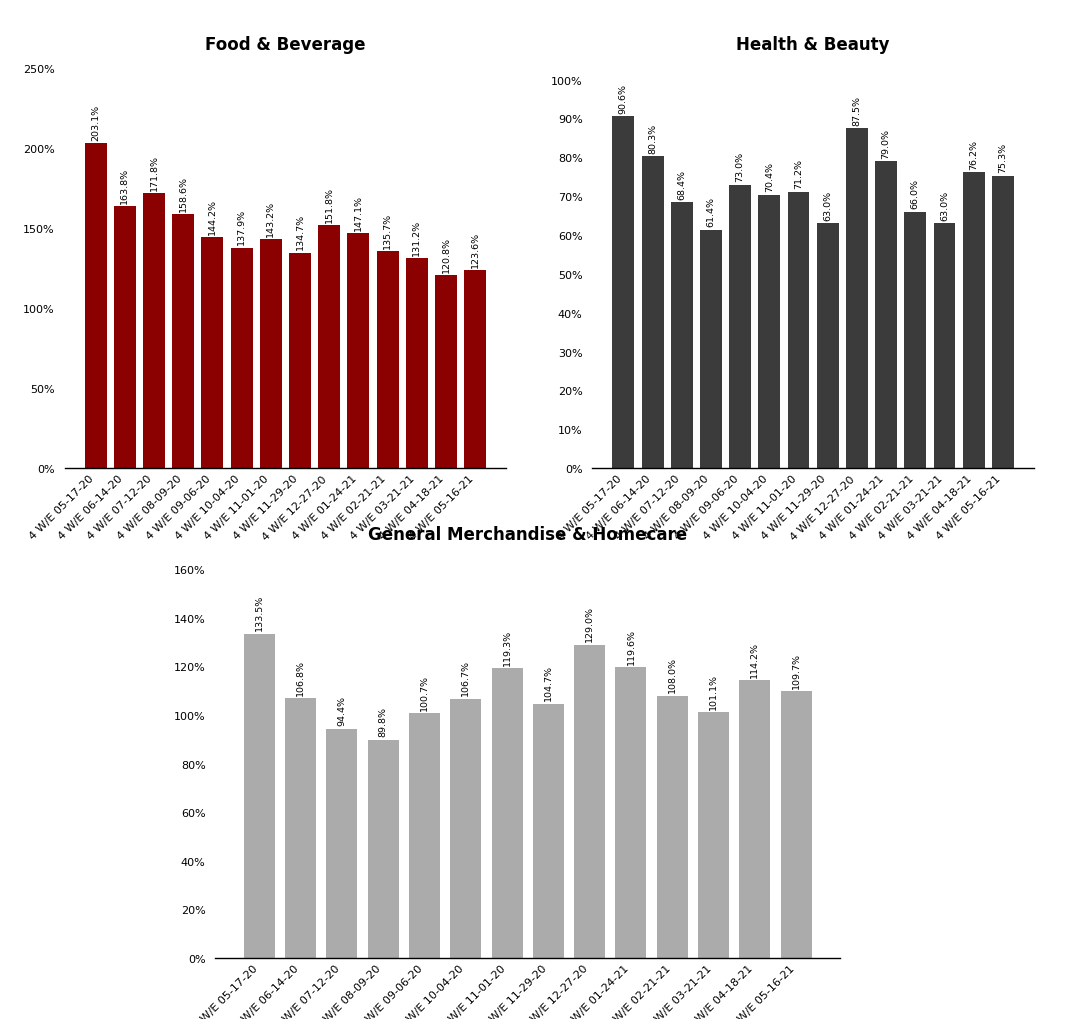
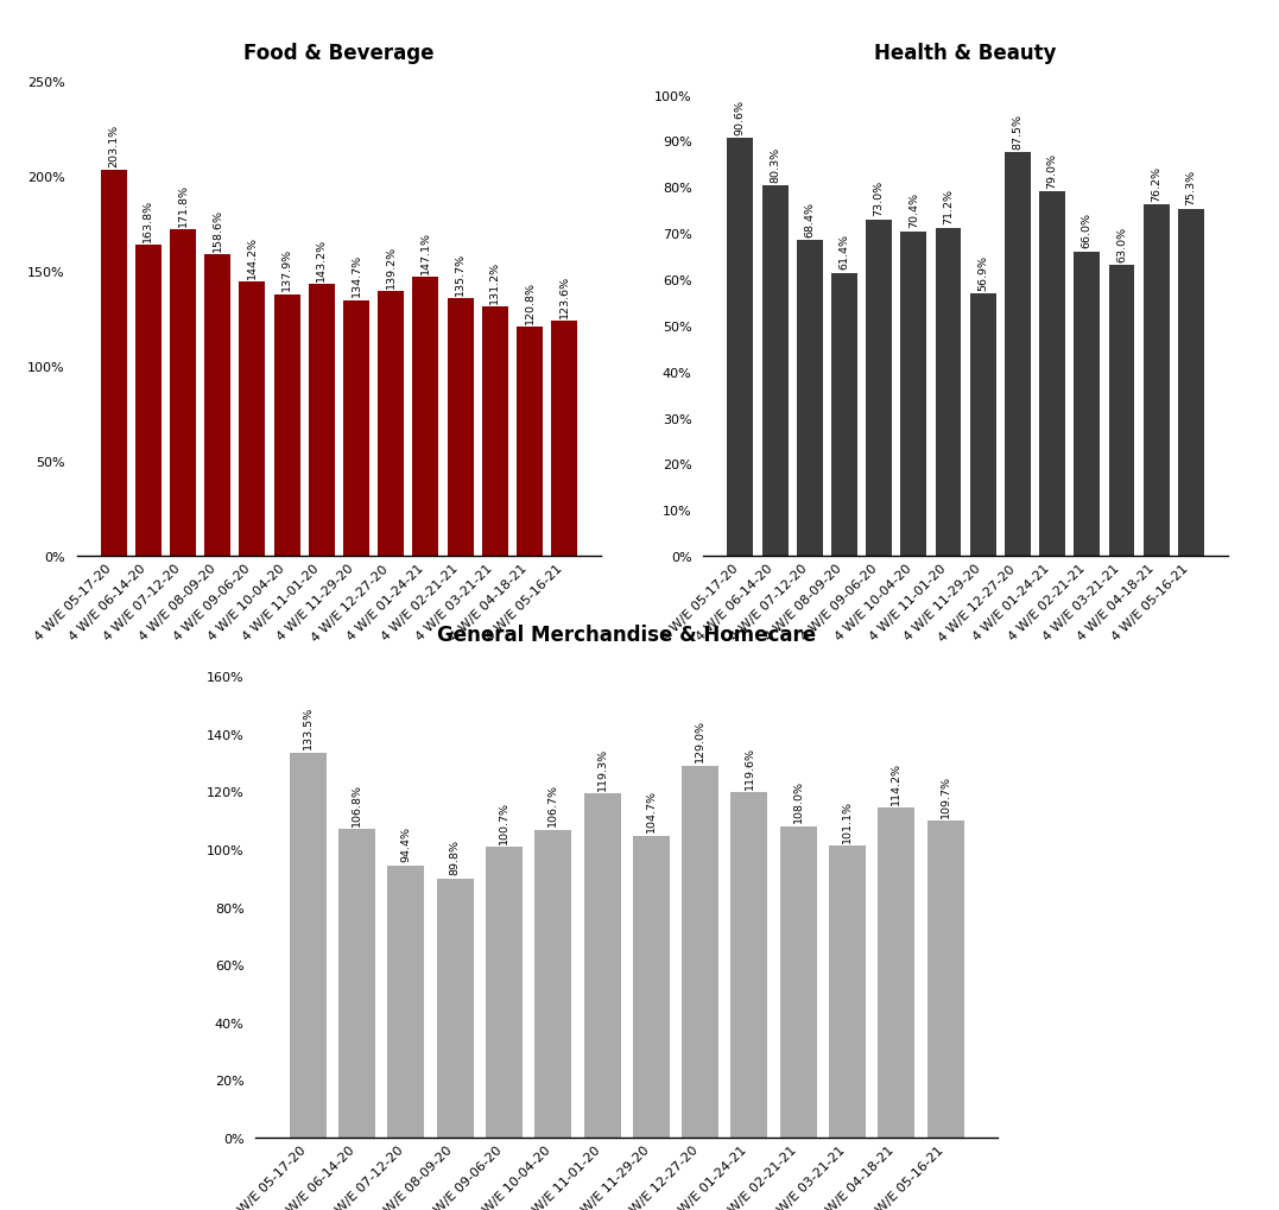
Food & Beverage/4 W/E 12-27-20: 151.8% -> 139.2%
Health & Beauty/4 W/E 11-29-20: 63.0% -> 56.9%
